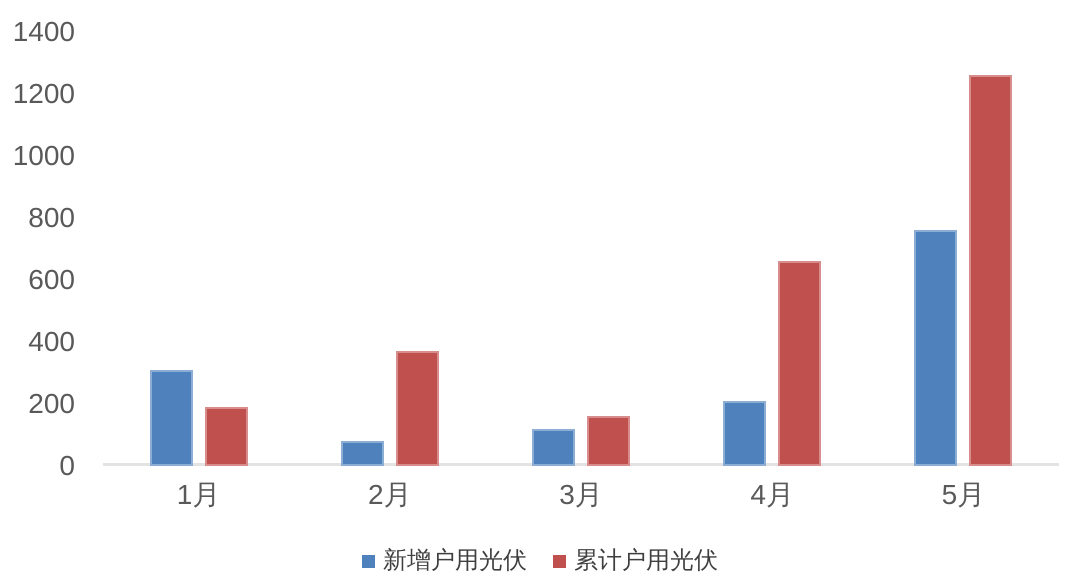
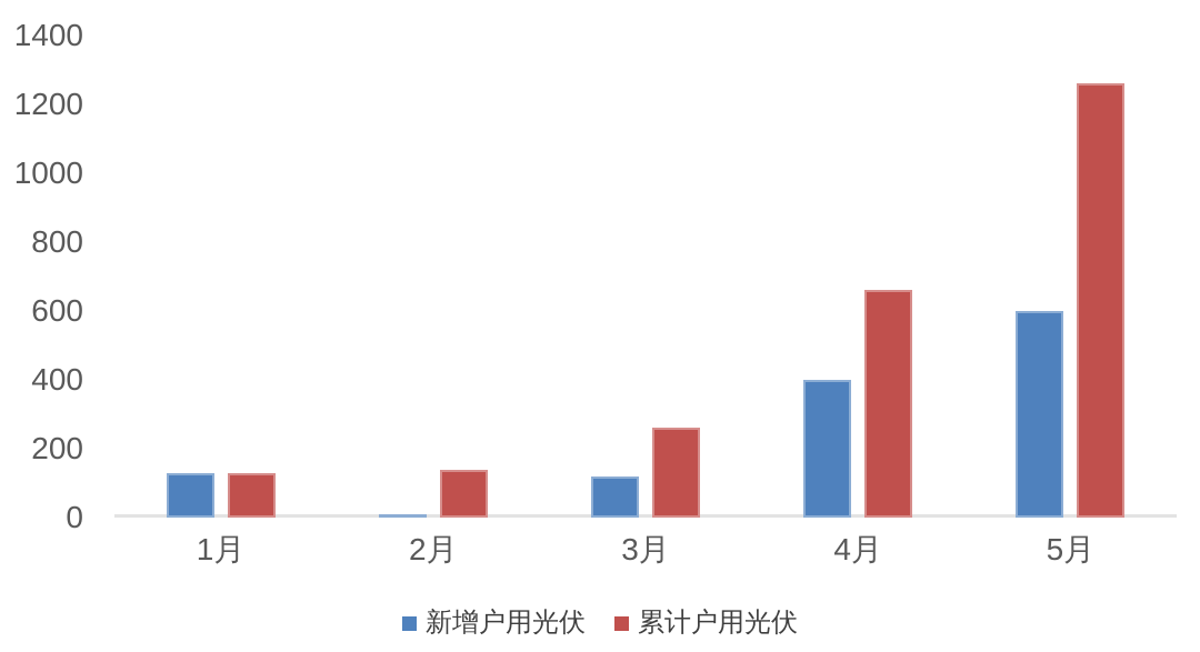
新增户用光伏/1月: 310 -> 130
累计户用光伏/1月: 190 -> 130
新增户用光伏/2月: 80 -> 10
累计户用光伏/2月: 370 -> 140
累计户用光伏/3月: 160 -> 260
新增户用光伏/4月: 210 -> 400
新增户用光伏/5月: 760 -> 600
